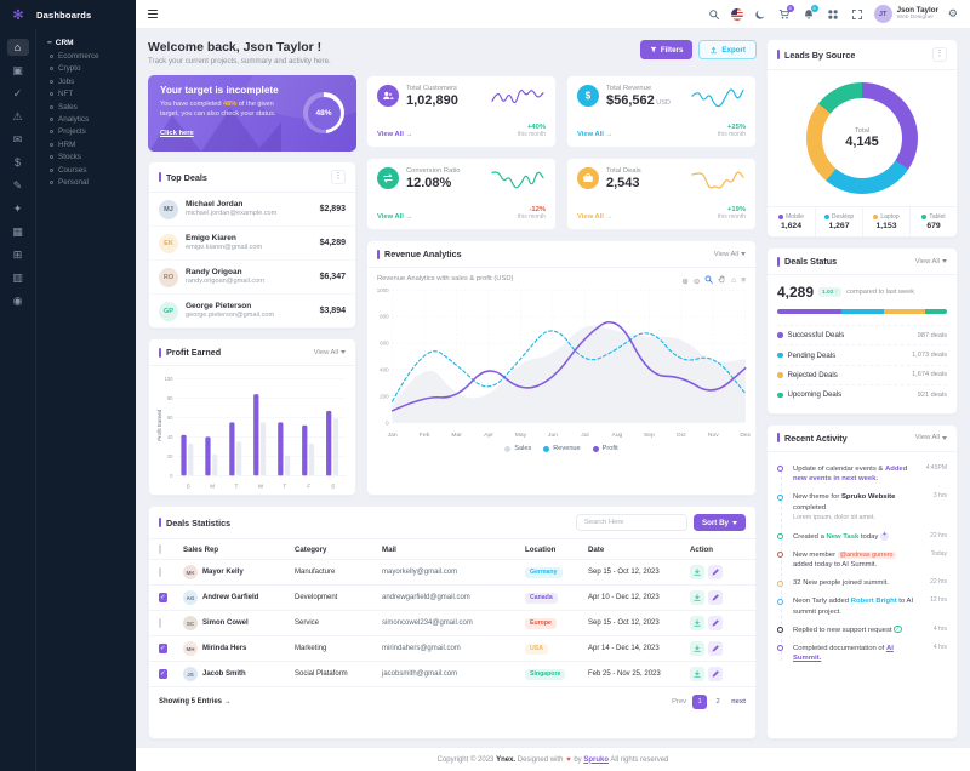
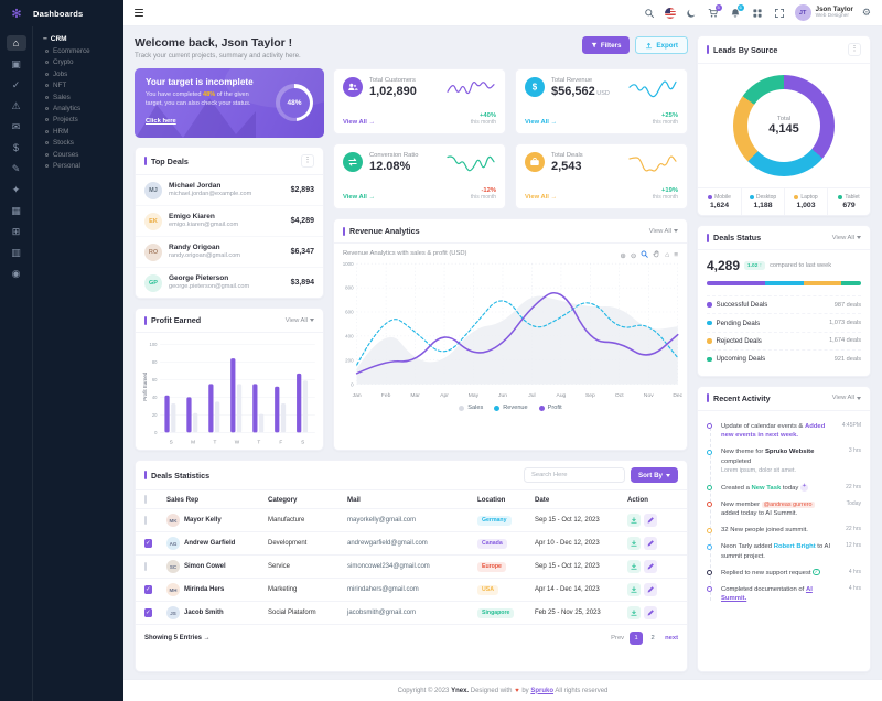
Leads By Source/Desktop: 1,267 -> 1,188
Leads By Source/Laptop: 1,153 -> 1,003
